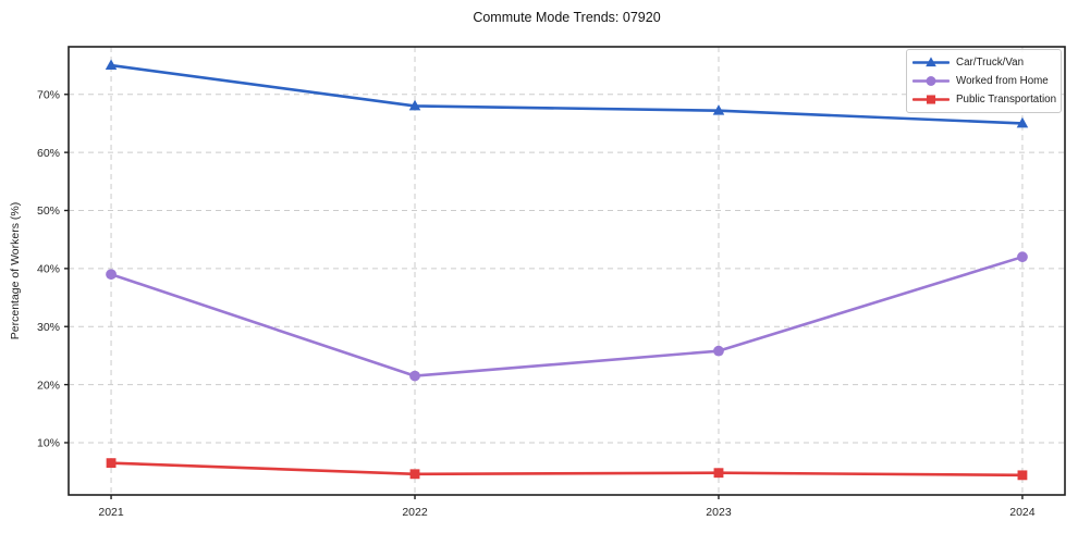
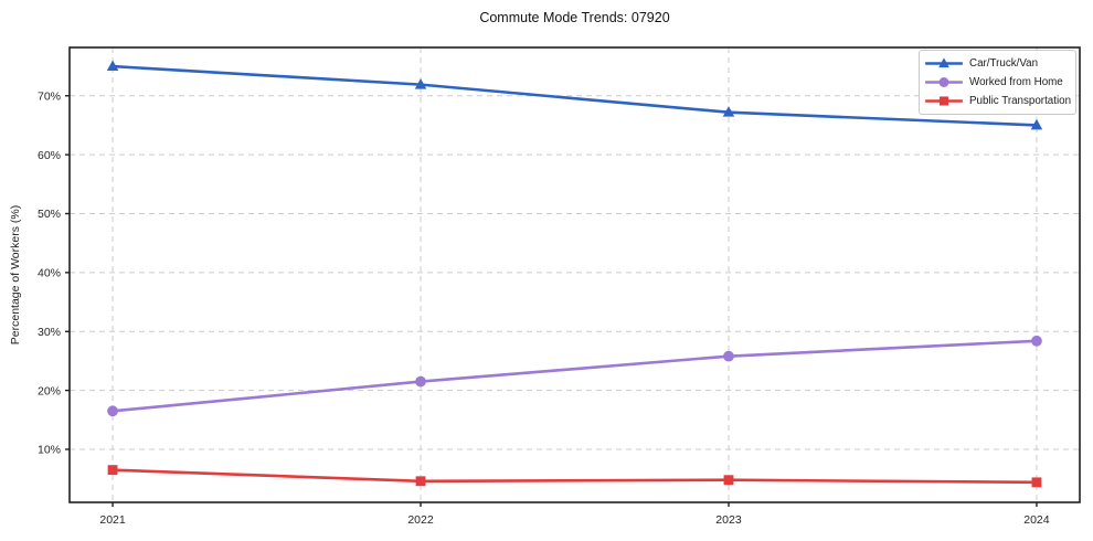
Worked from Home/2021: 39% -> 16%
Car/Truck/Van/2022: 68% -> 72%
Worked from Home/2024: 42% -> 28%
